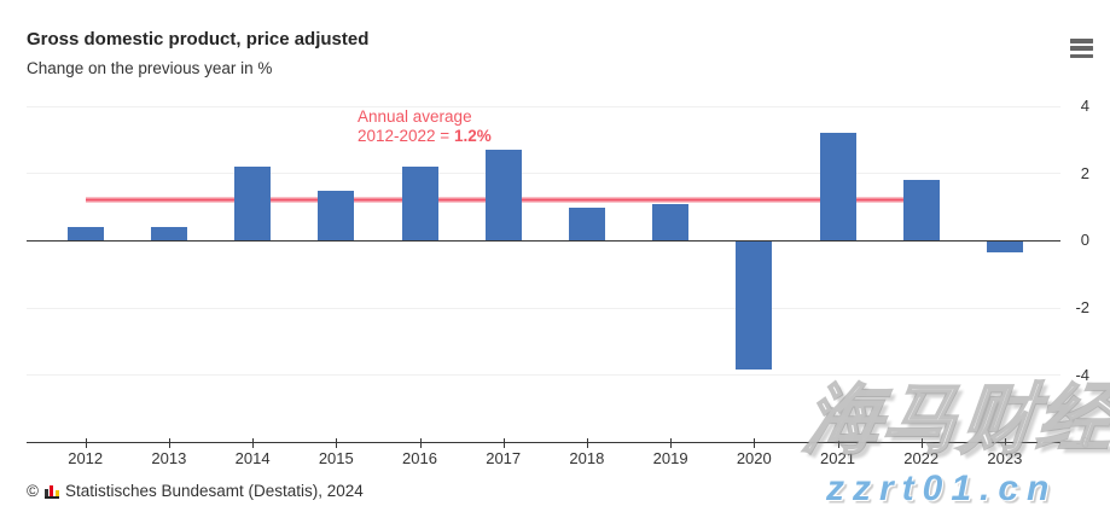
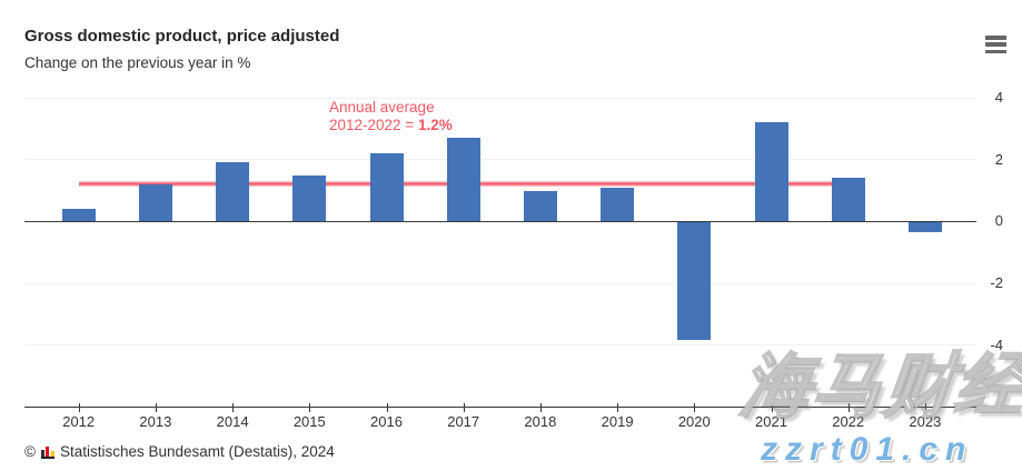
2013: 0.4 -> 1.2
2014: 2.2 -> 1.9
2022: 1.8 -> 1.4
